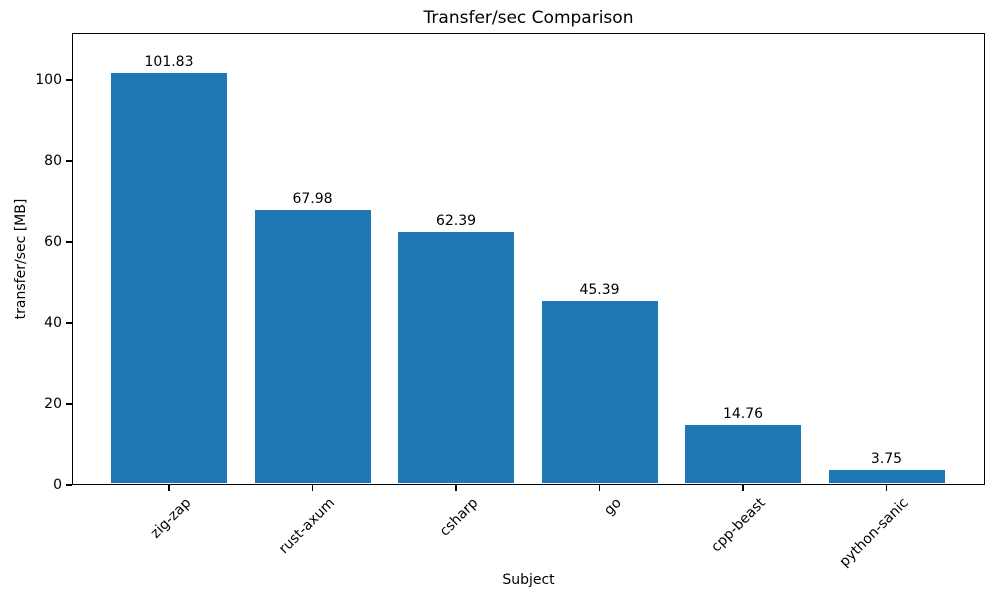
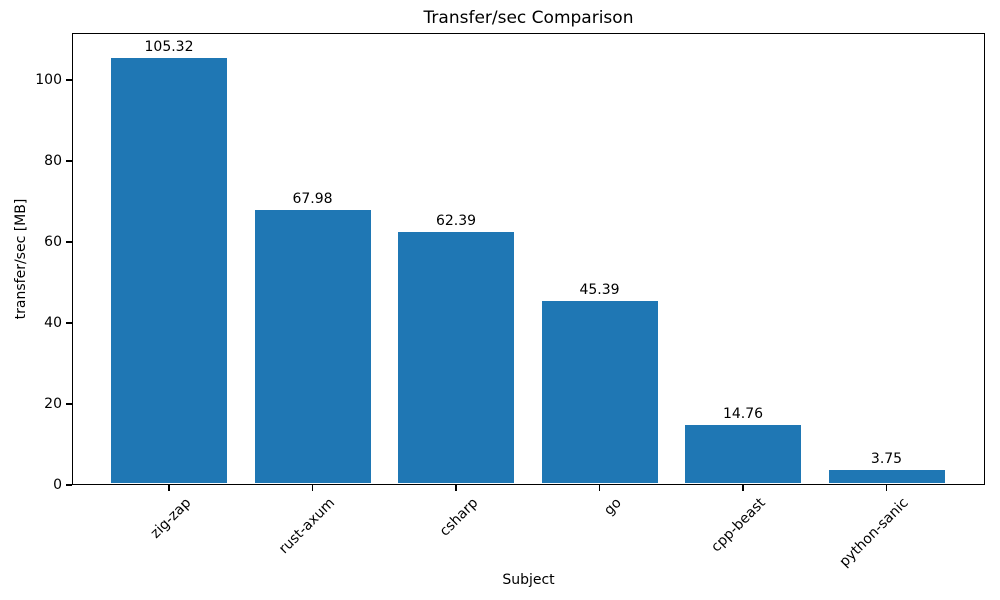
zig-zap: 101.83 -> 105.32
